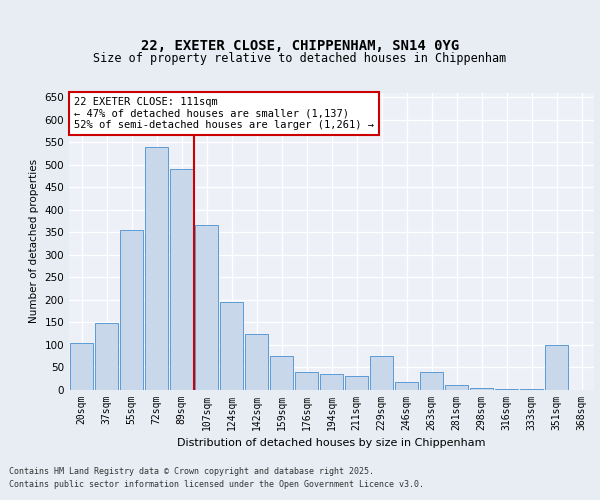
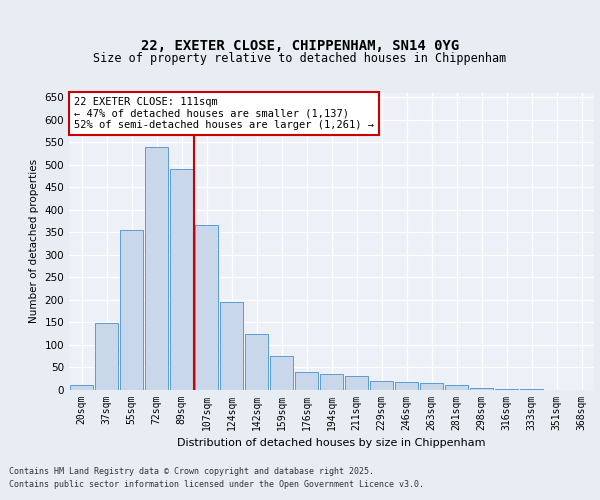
20sqm: 105 -> 10
229sqm: 75 -> 20
263sqm: 40 -> 15
351sqm: 100 -> 1
